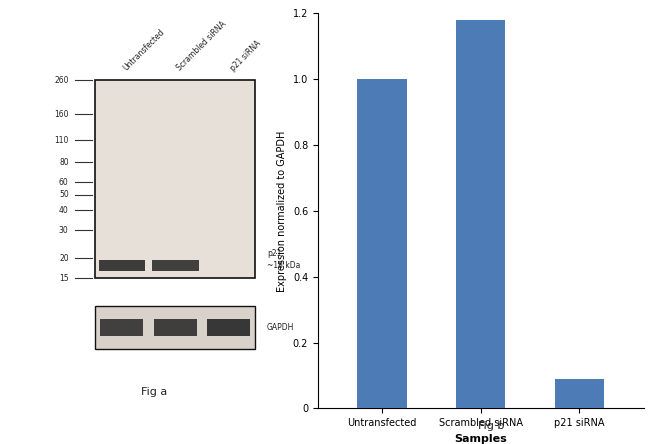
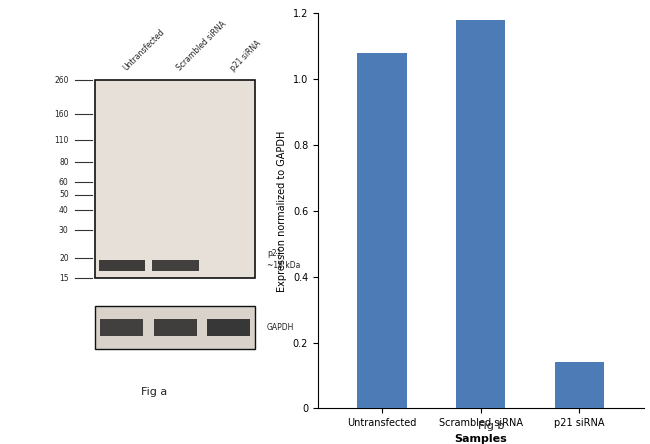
Untransfected: 1.00 -> 1.08
p21 siRNA: 0.09 -> 0.14
